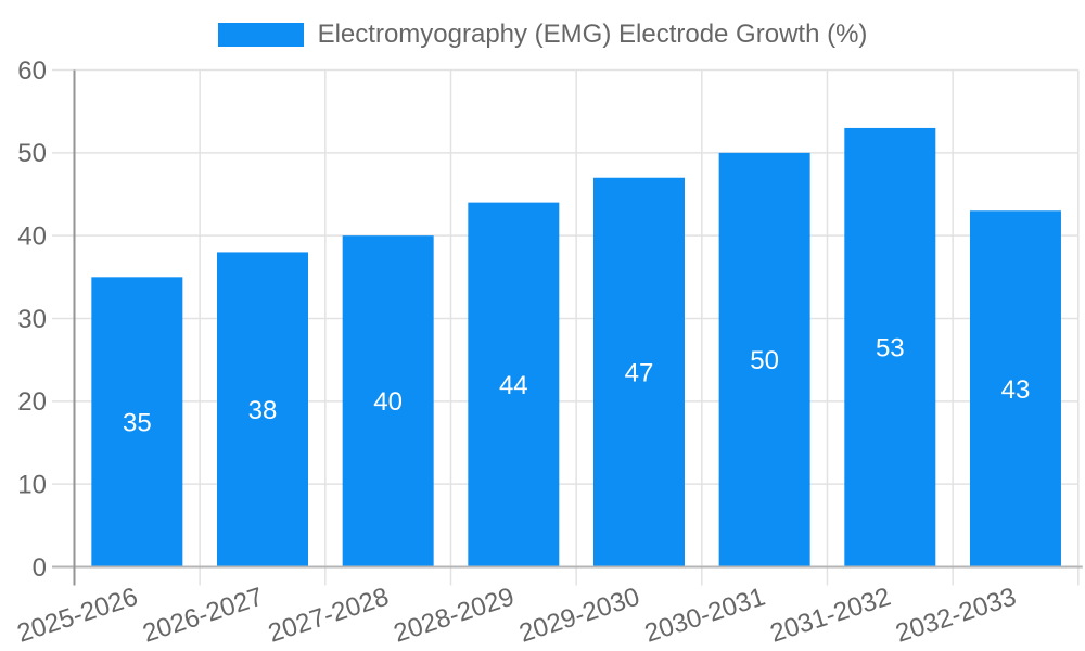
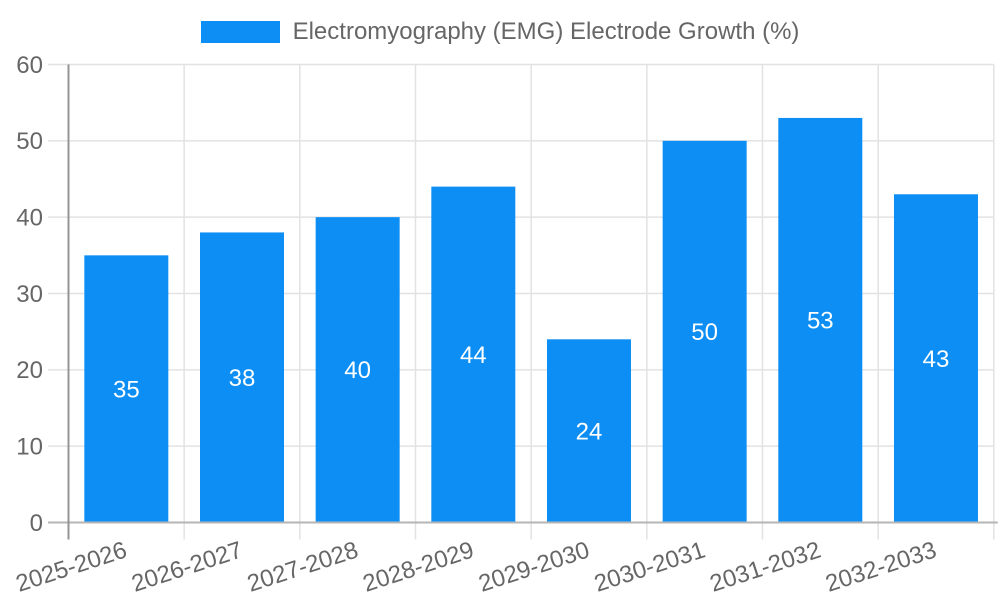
2029-2030: 47 -> 24
